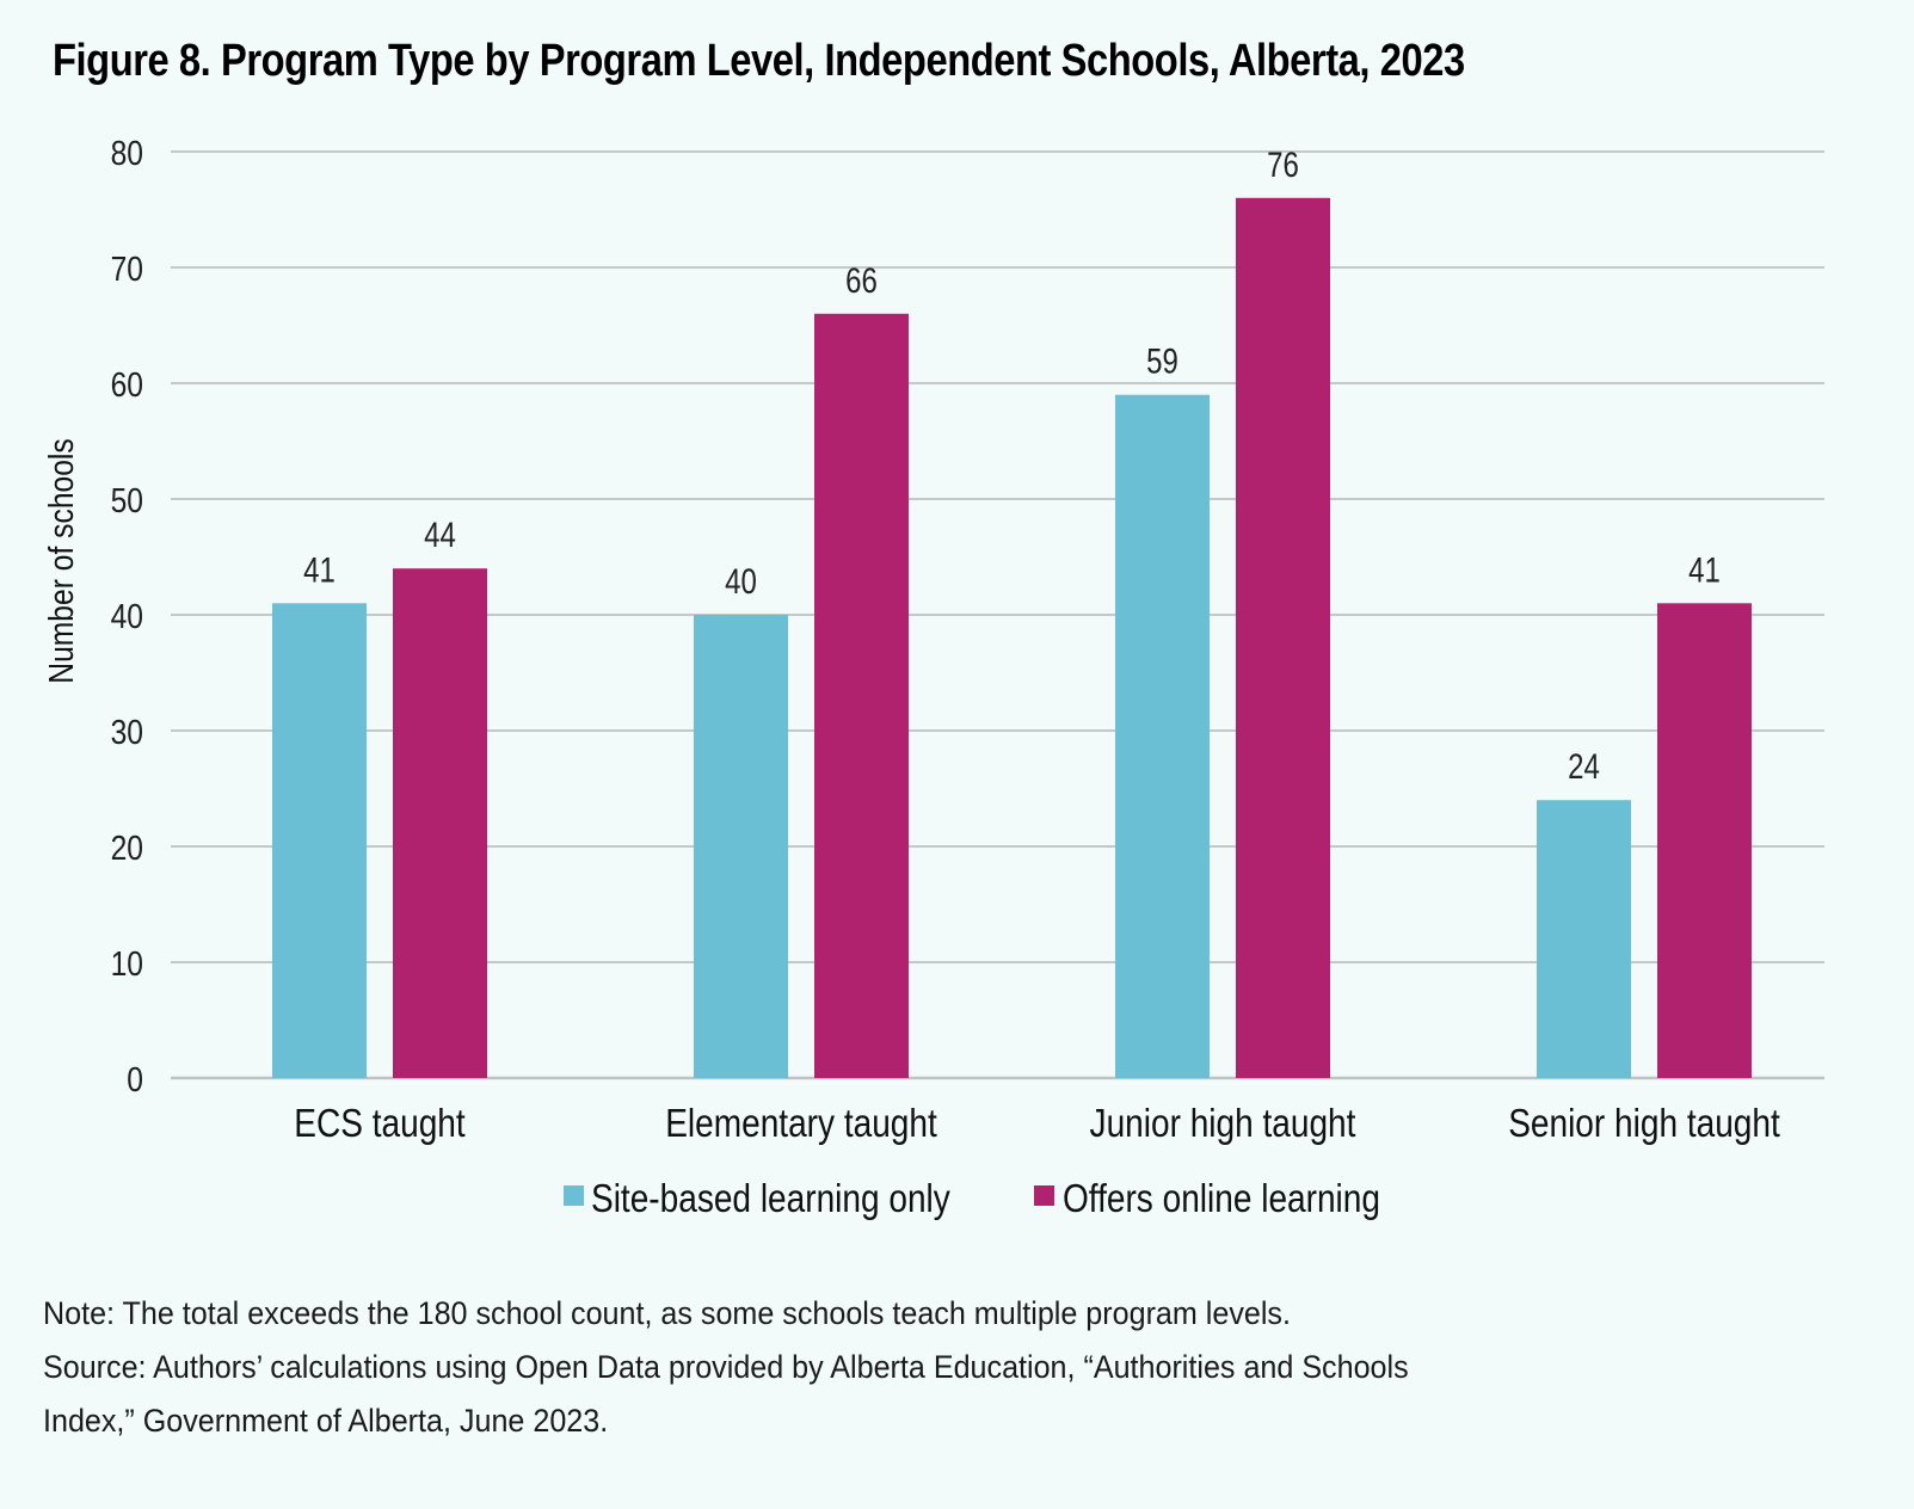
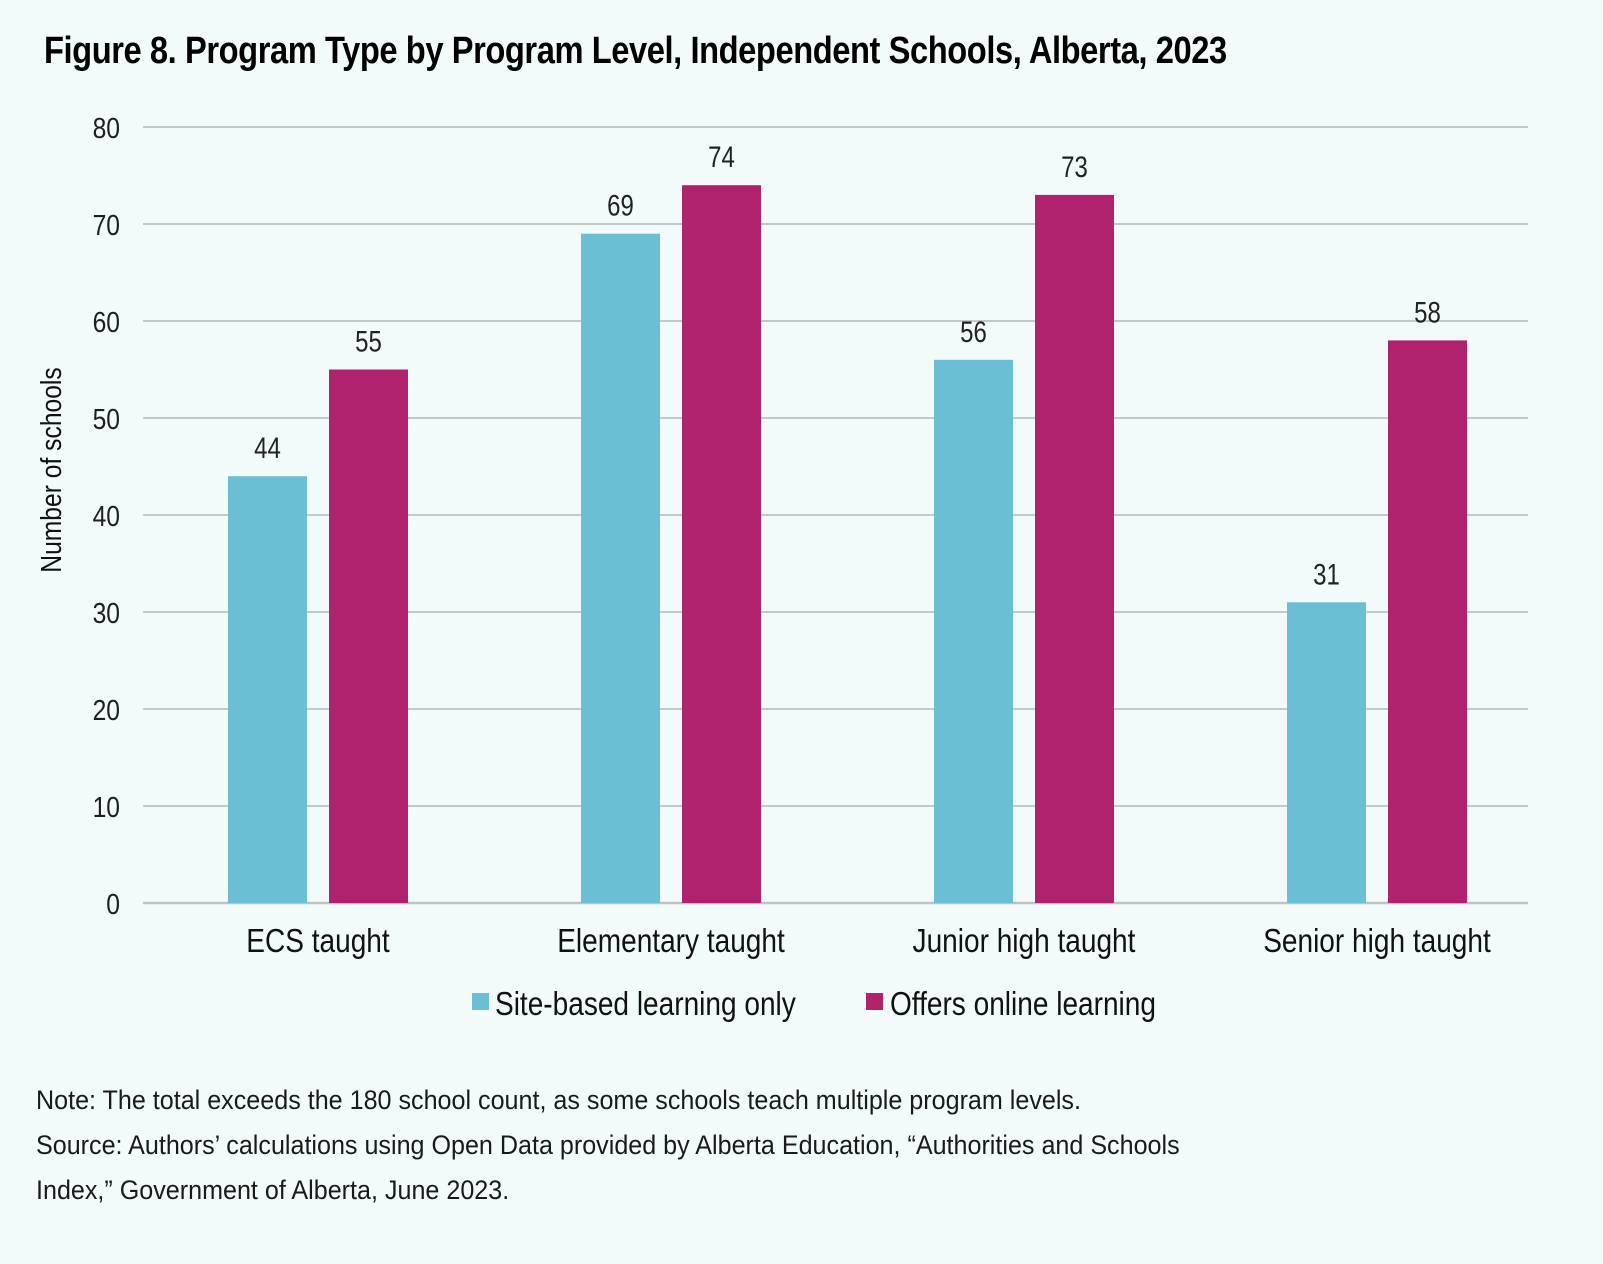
Site-based learning only/ECS taught: 41 -> 44
Offers online learning/ECS taught: 44 -> 55
Site-based learning only/Elementary taught: 40 -> 69
Offers online learning/Elementary taught: 66 -> 74
Site-based learning only/Junior high taught: 59 -> 56
Offers online learning/Junior high taught: 76 -> 73
Site-based learning only/Senior high taught: 24 -> 31
Offers online learning/Senior high taught: 41 -> 58
